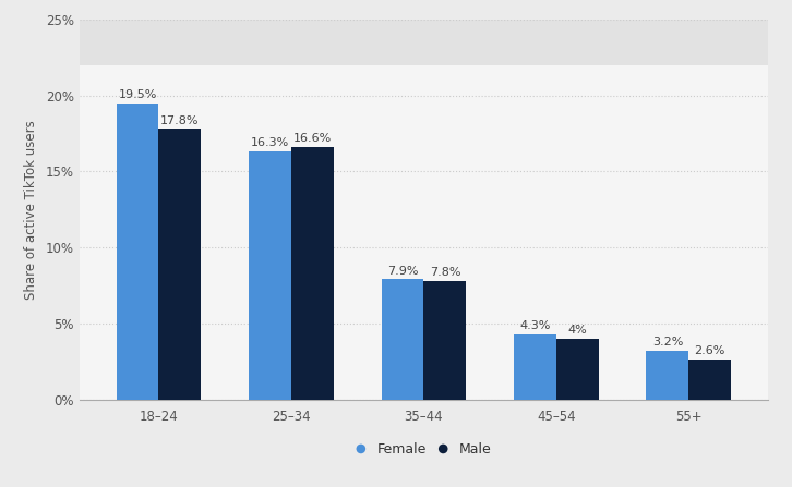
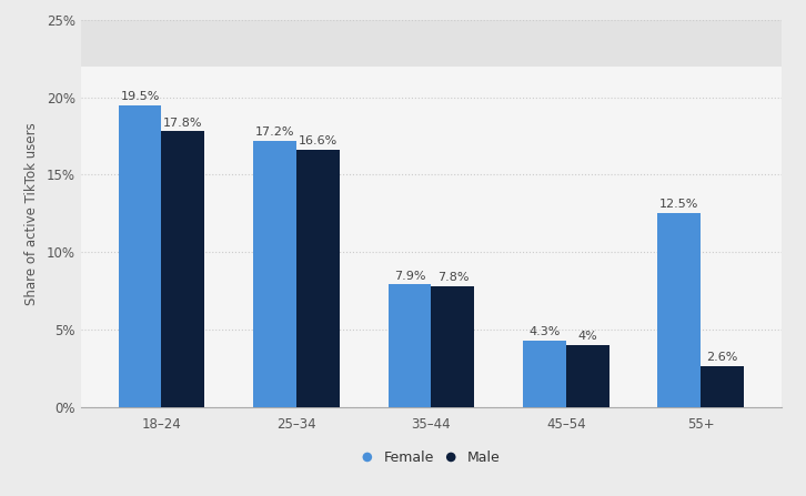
Female/25–34: 16.3% -> 17.2%
Female/55+: 3.2% -> 12.5%
